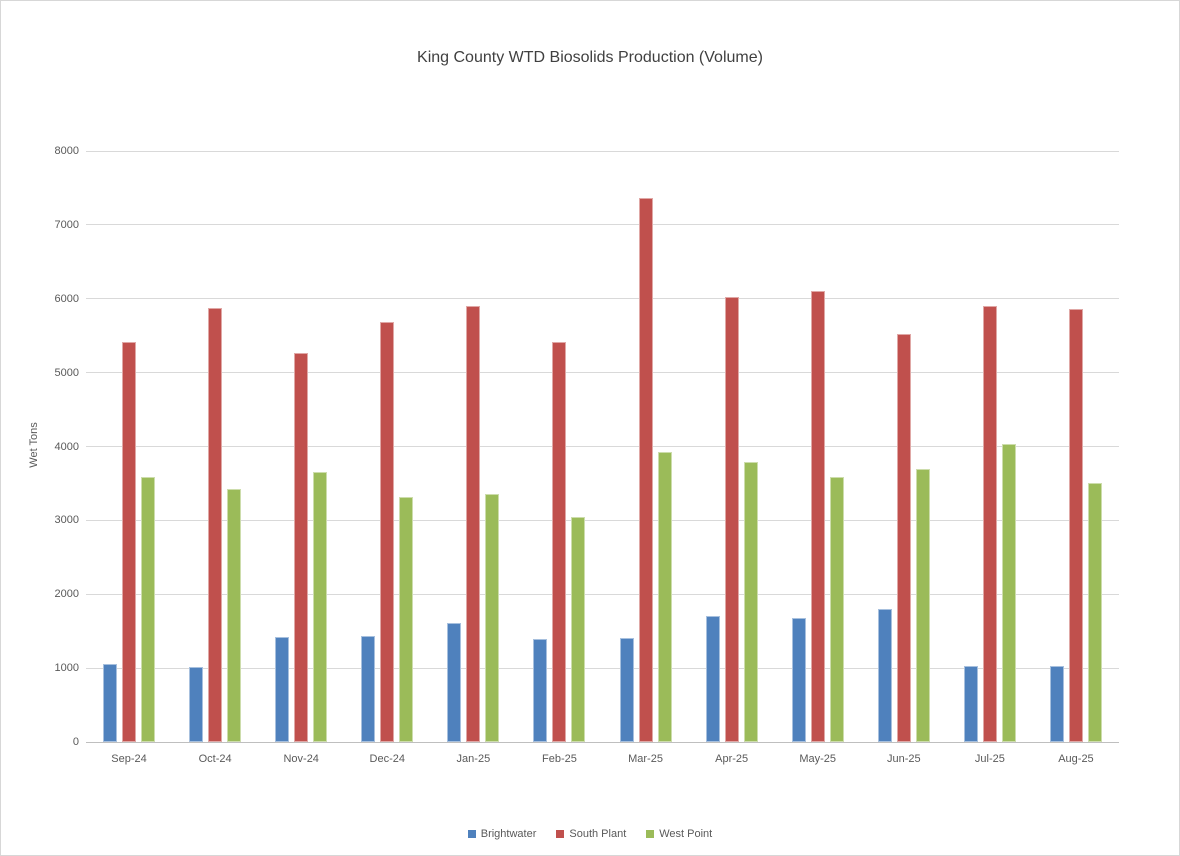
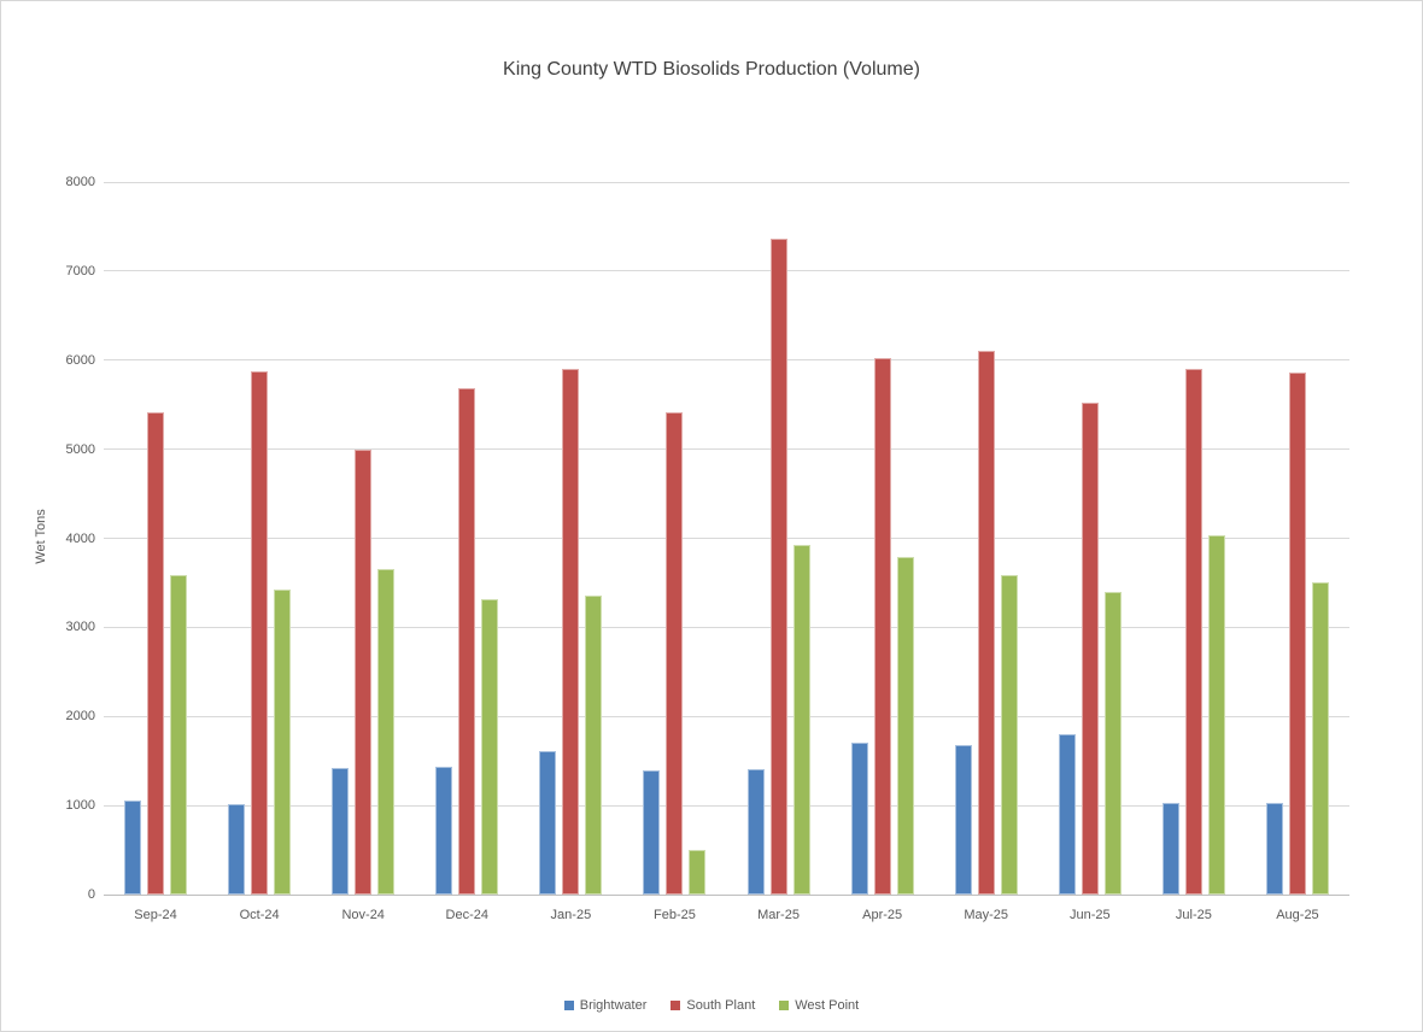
South Plant/Nov-24: 5300 -> 5000
West Point/Feb-25: 3000 -> 500
West Point/Jun-25: 3700 -> 3400
